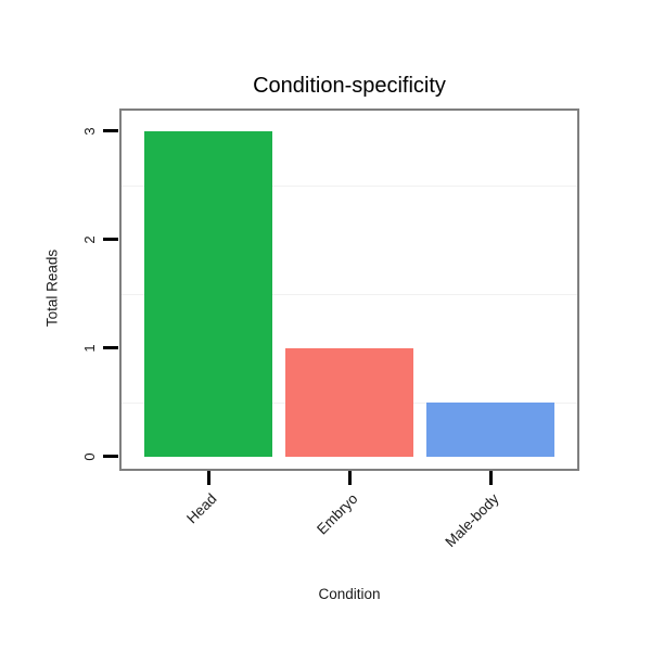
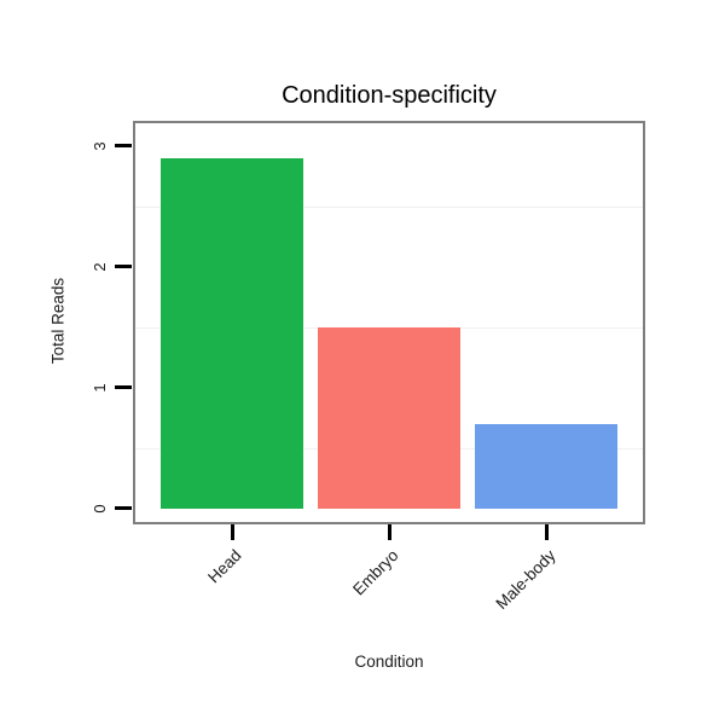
Head: 3.0 -> 2.9
Embryo: 1.0 -> 1.5
Male-body: 0.5 -> 0.7
